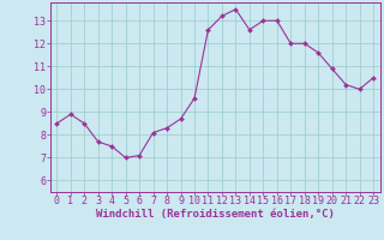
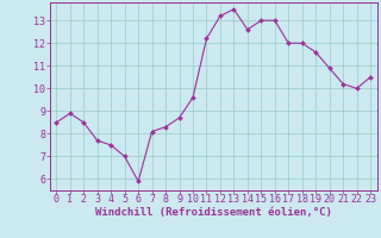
6: 7.1 -> 5.9
11: 12.6 -> 12.2
